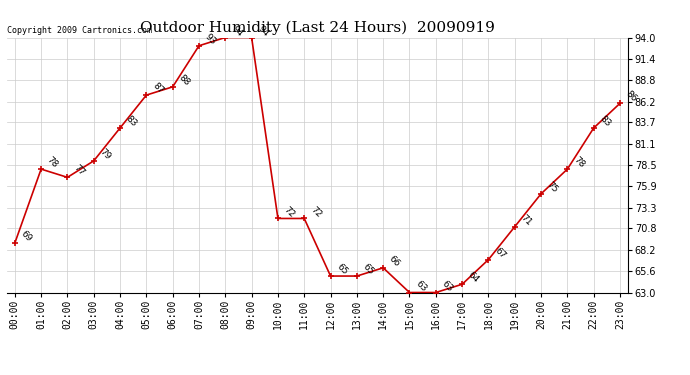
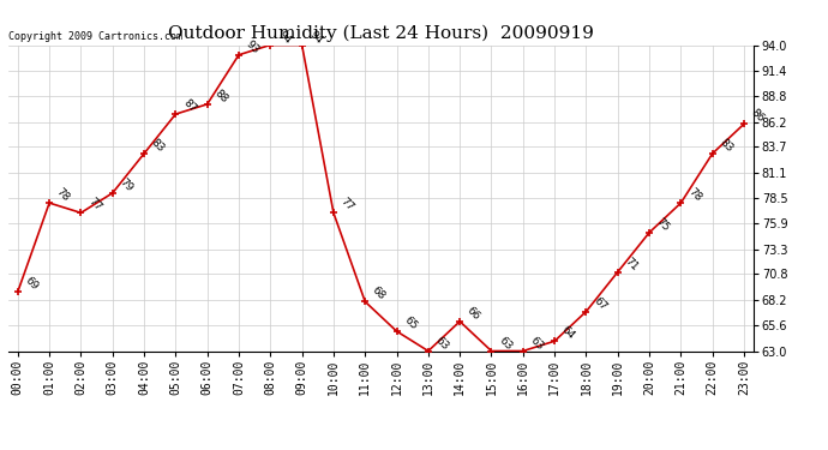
10:00: 72 -> 77
11:00: 72 -> 68
13:00: 65 -> 63
